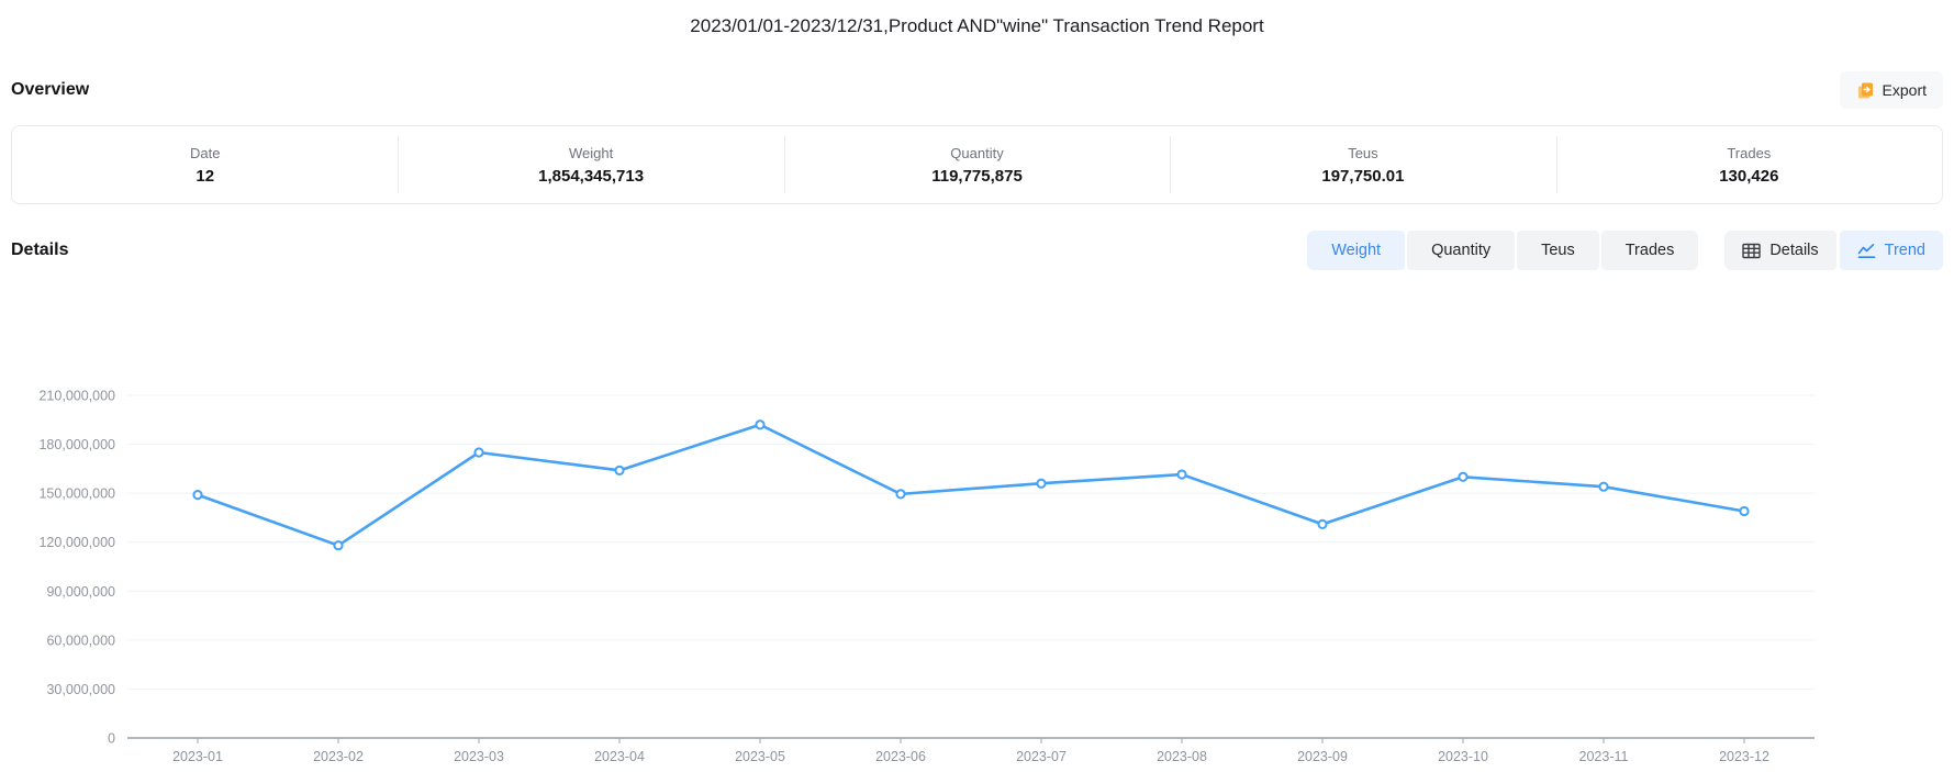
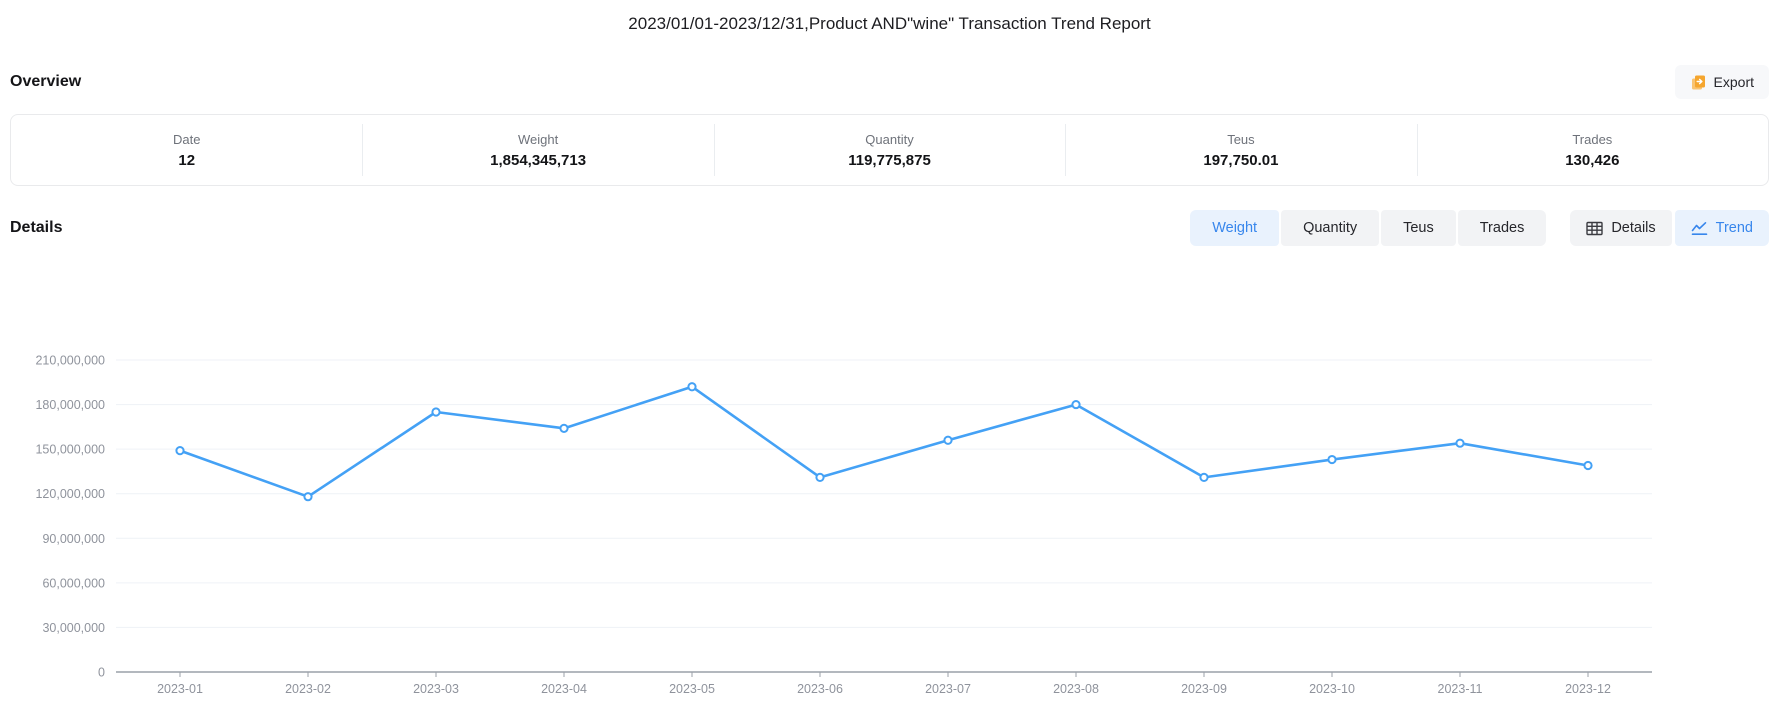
2023-06: 150000000 -> 131000000
2023-08: 162000000 -> 180000000
2023-10: 160000000 -> 143000000
